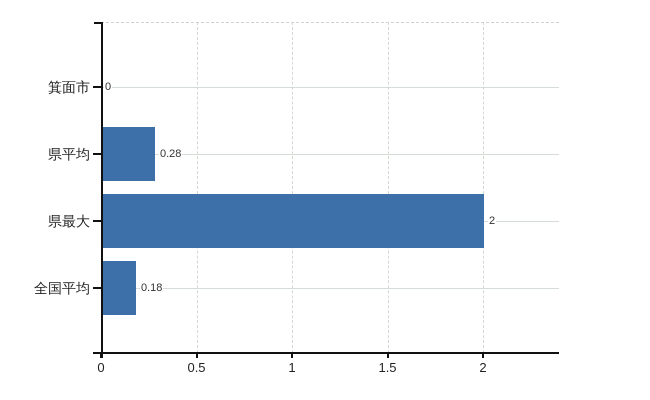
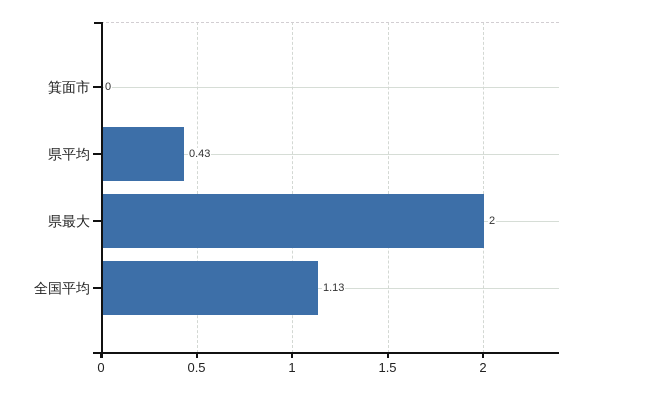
県平均: 0.28 -> 0.43
全国平均: 0.18 -> 1.13
